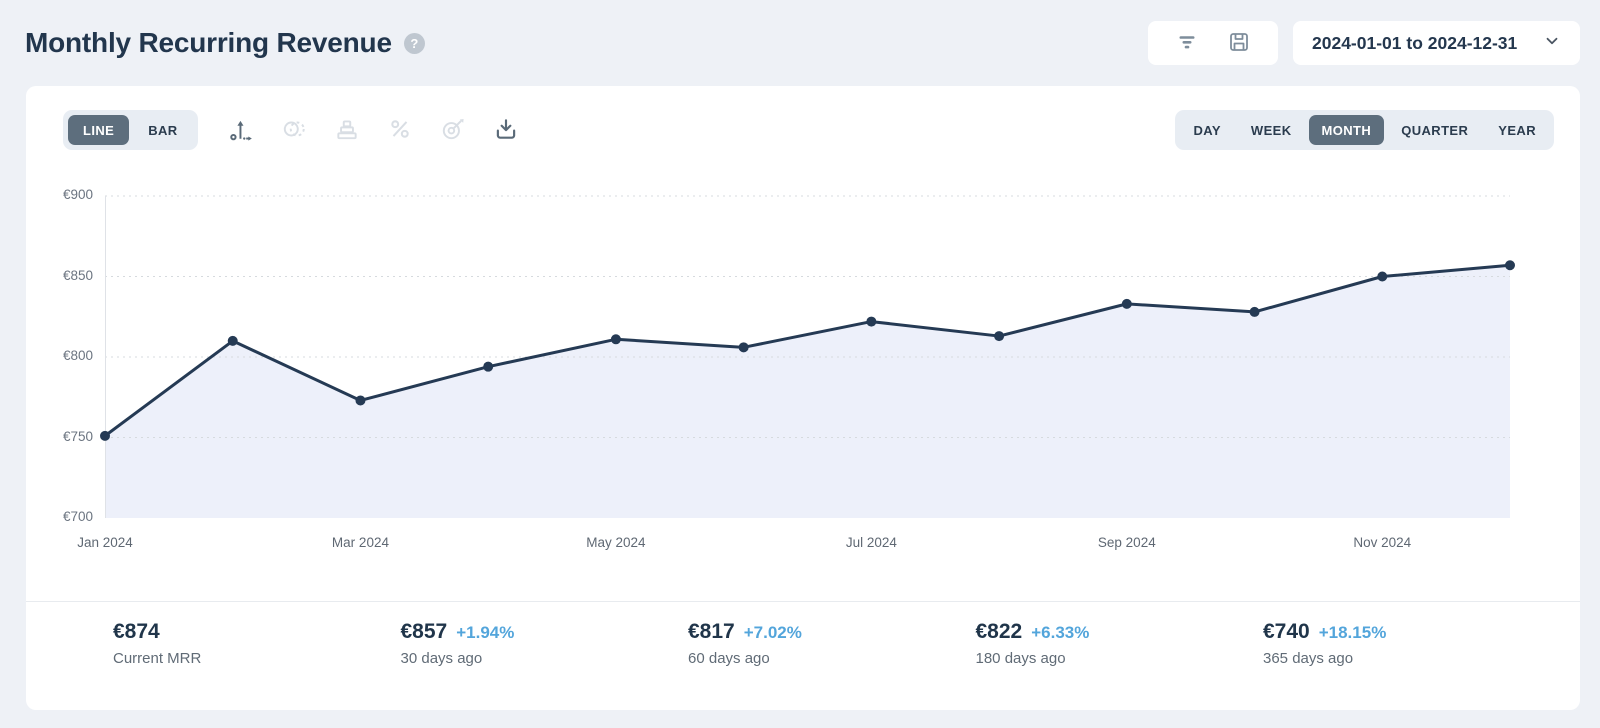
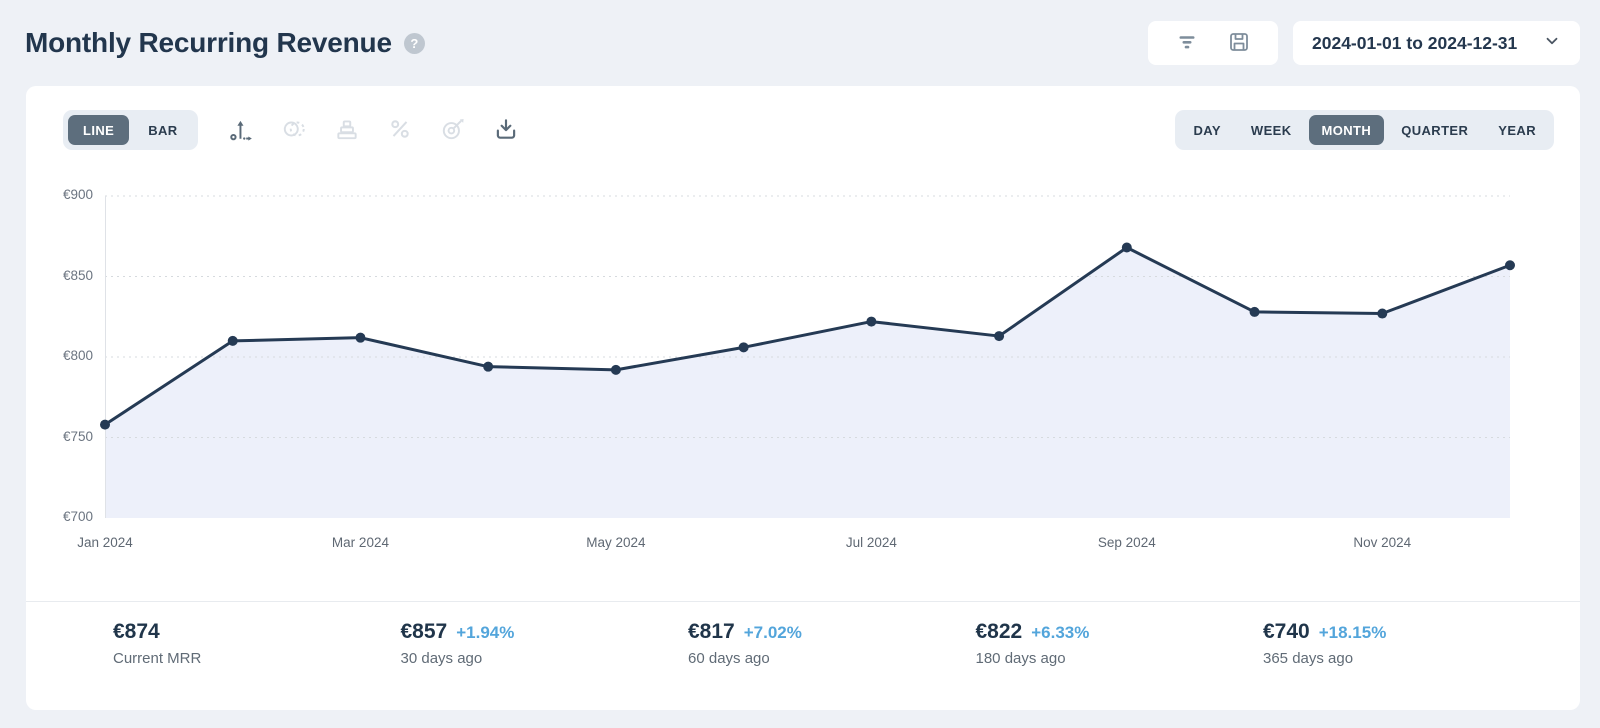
Jan 2024: €751 -> €758
Mar 2024: €773 -> €812
May 2024: €811 -> €792
Sep 2024: €833 -> €868
Nov 2024: €850 -> €827
